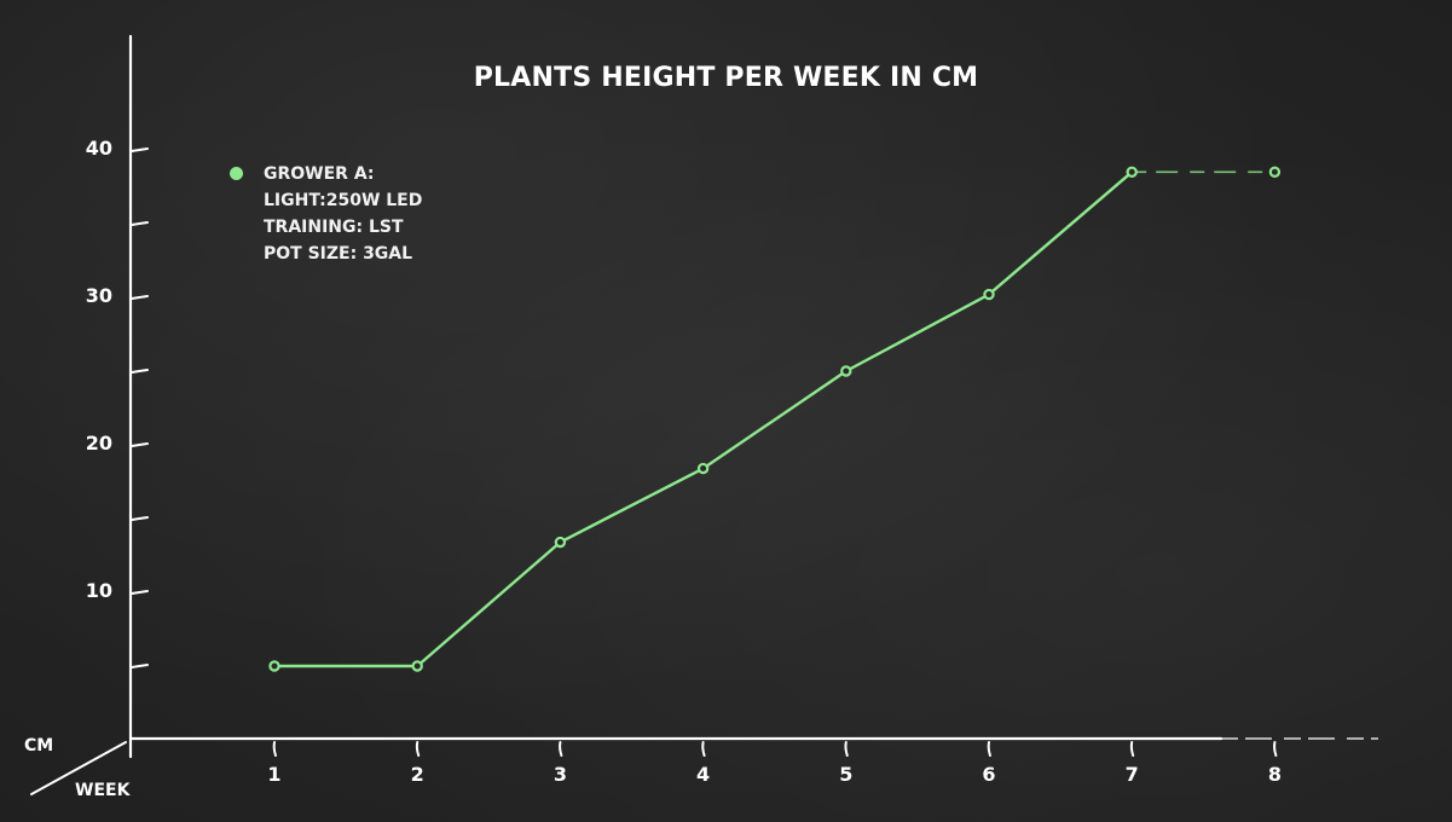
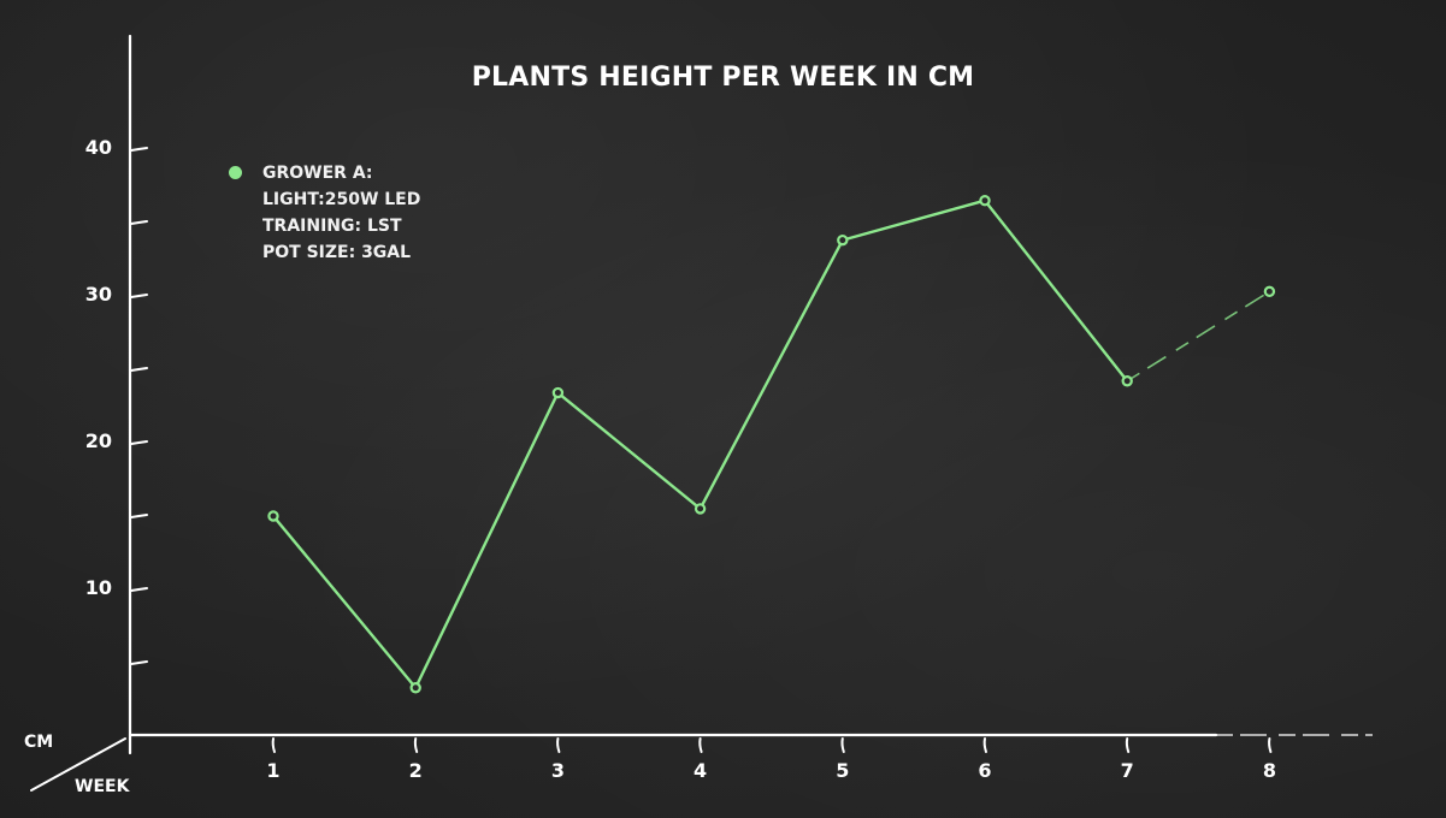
1: 5.0 -> 15.0
2: 5.0 -> 3.3
3: 13.4 -> 23.4
4: 18.4 -> 15.5
5: 25.0 -> 33.8
6: 30.2 -> 36.5
7: 38.5 -> 24.2
8: 38.5 -> 30.3
